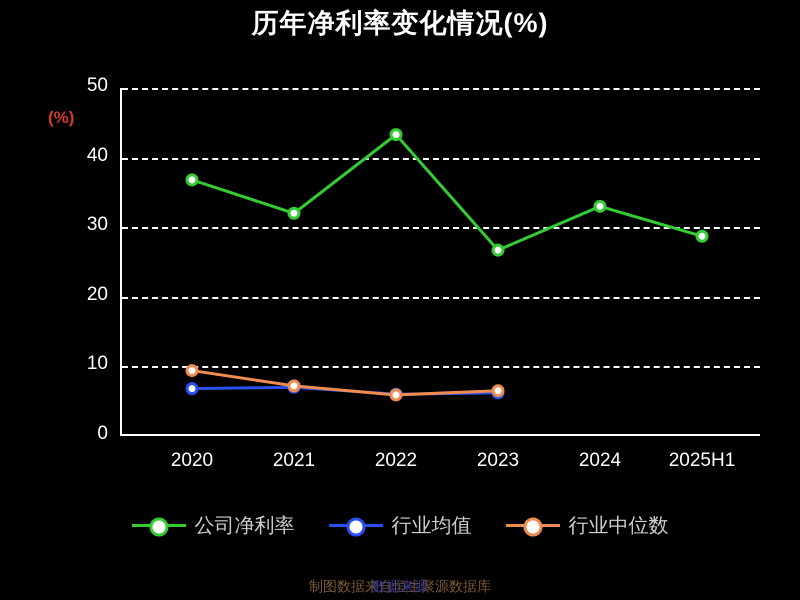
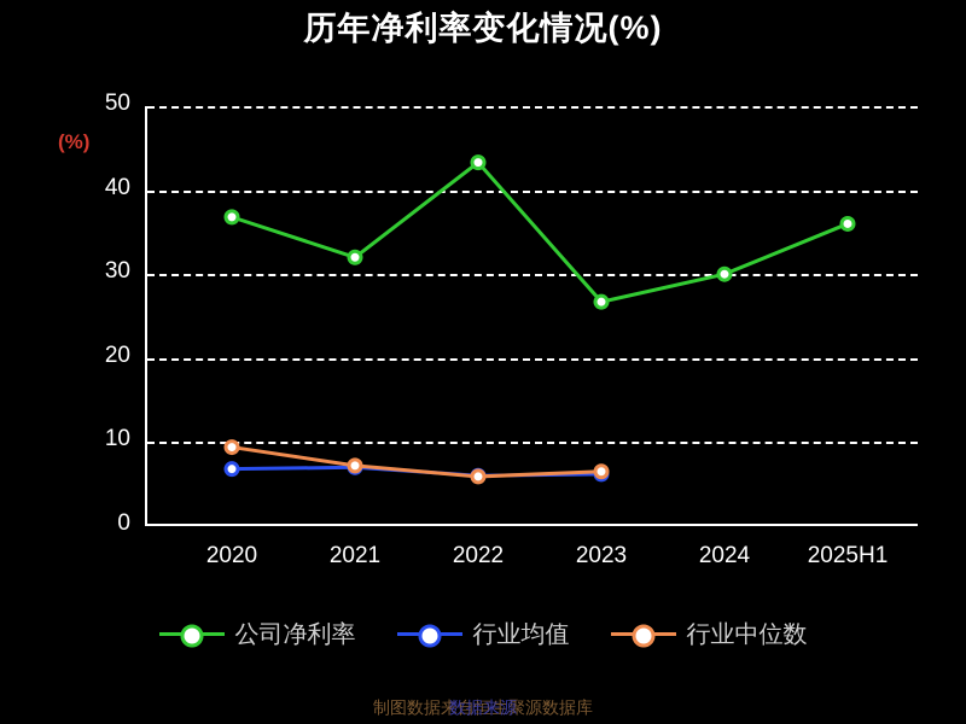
公司净利率/2024: 33 -> 30
公司净利率/2025H1: 29 -> 36
